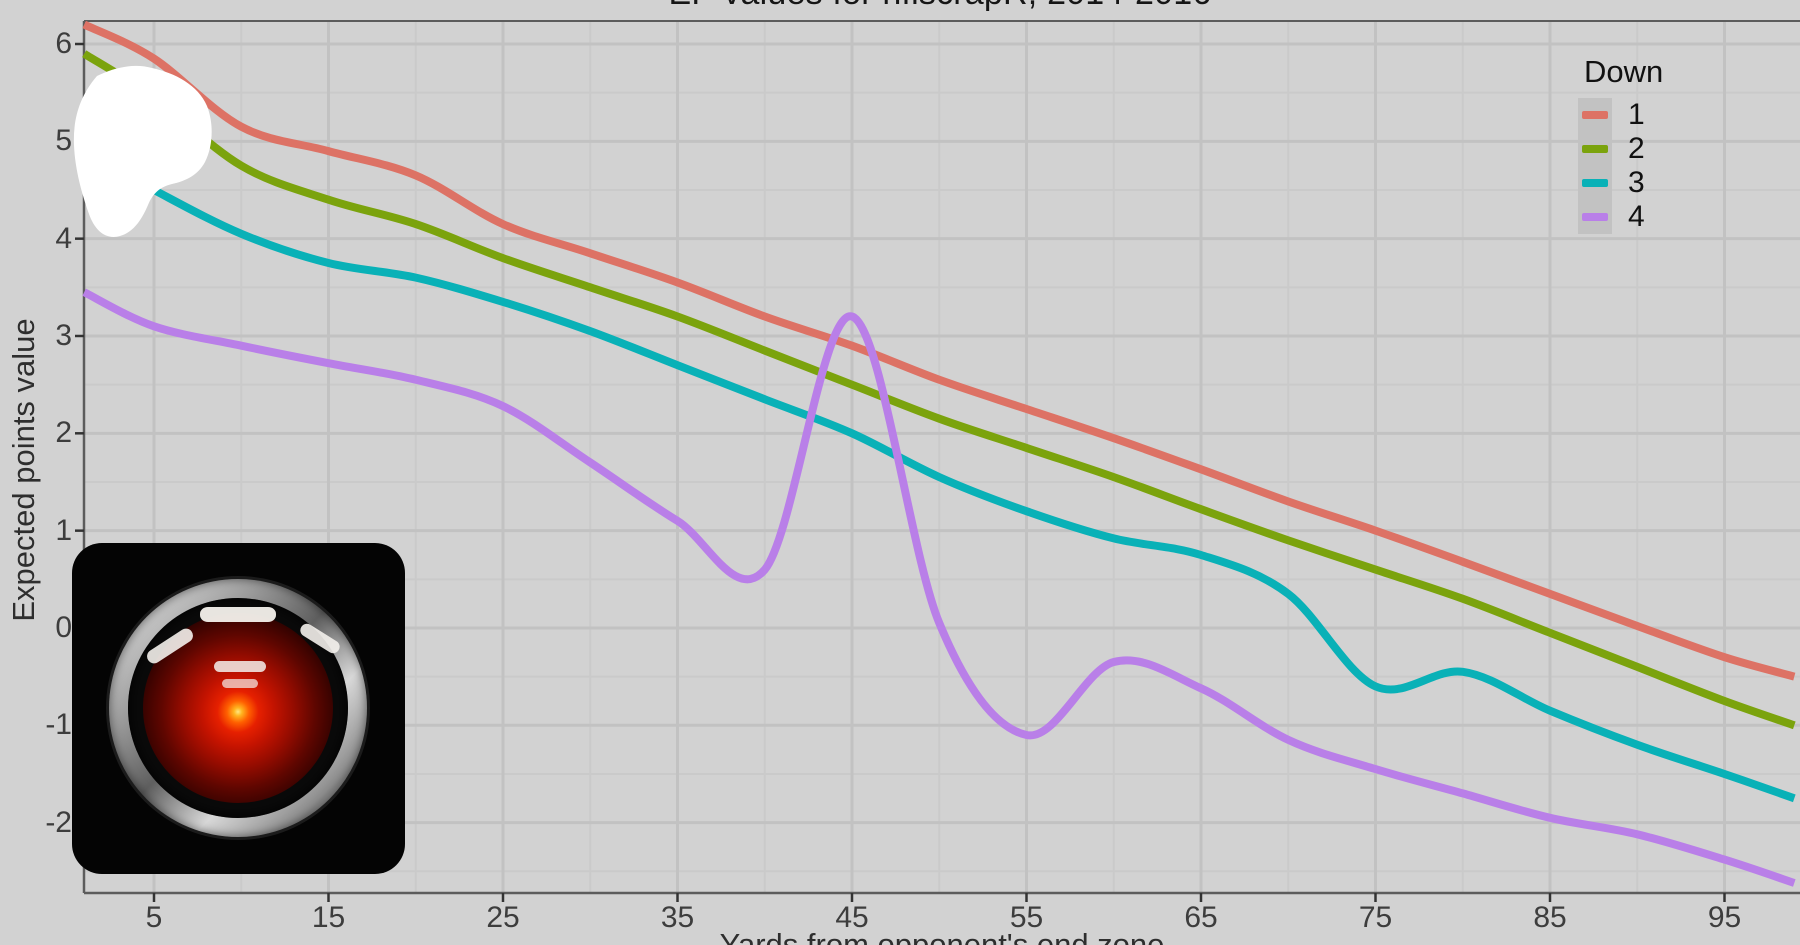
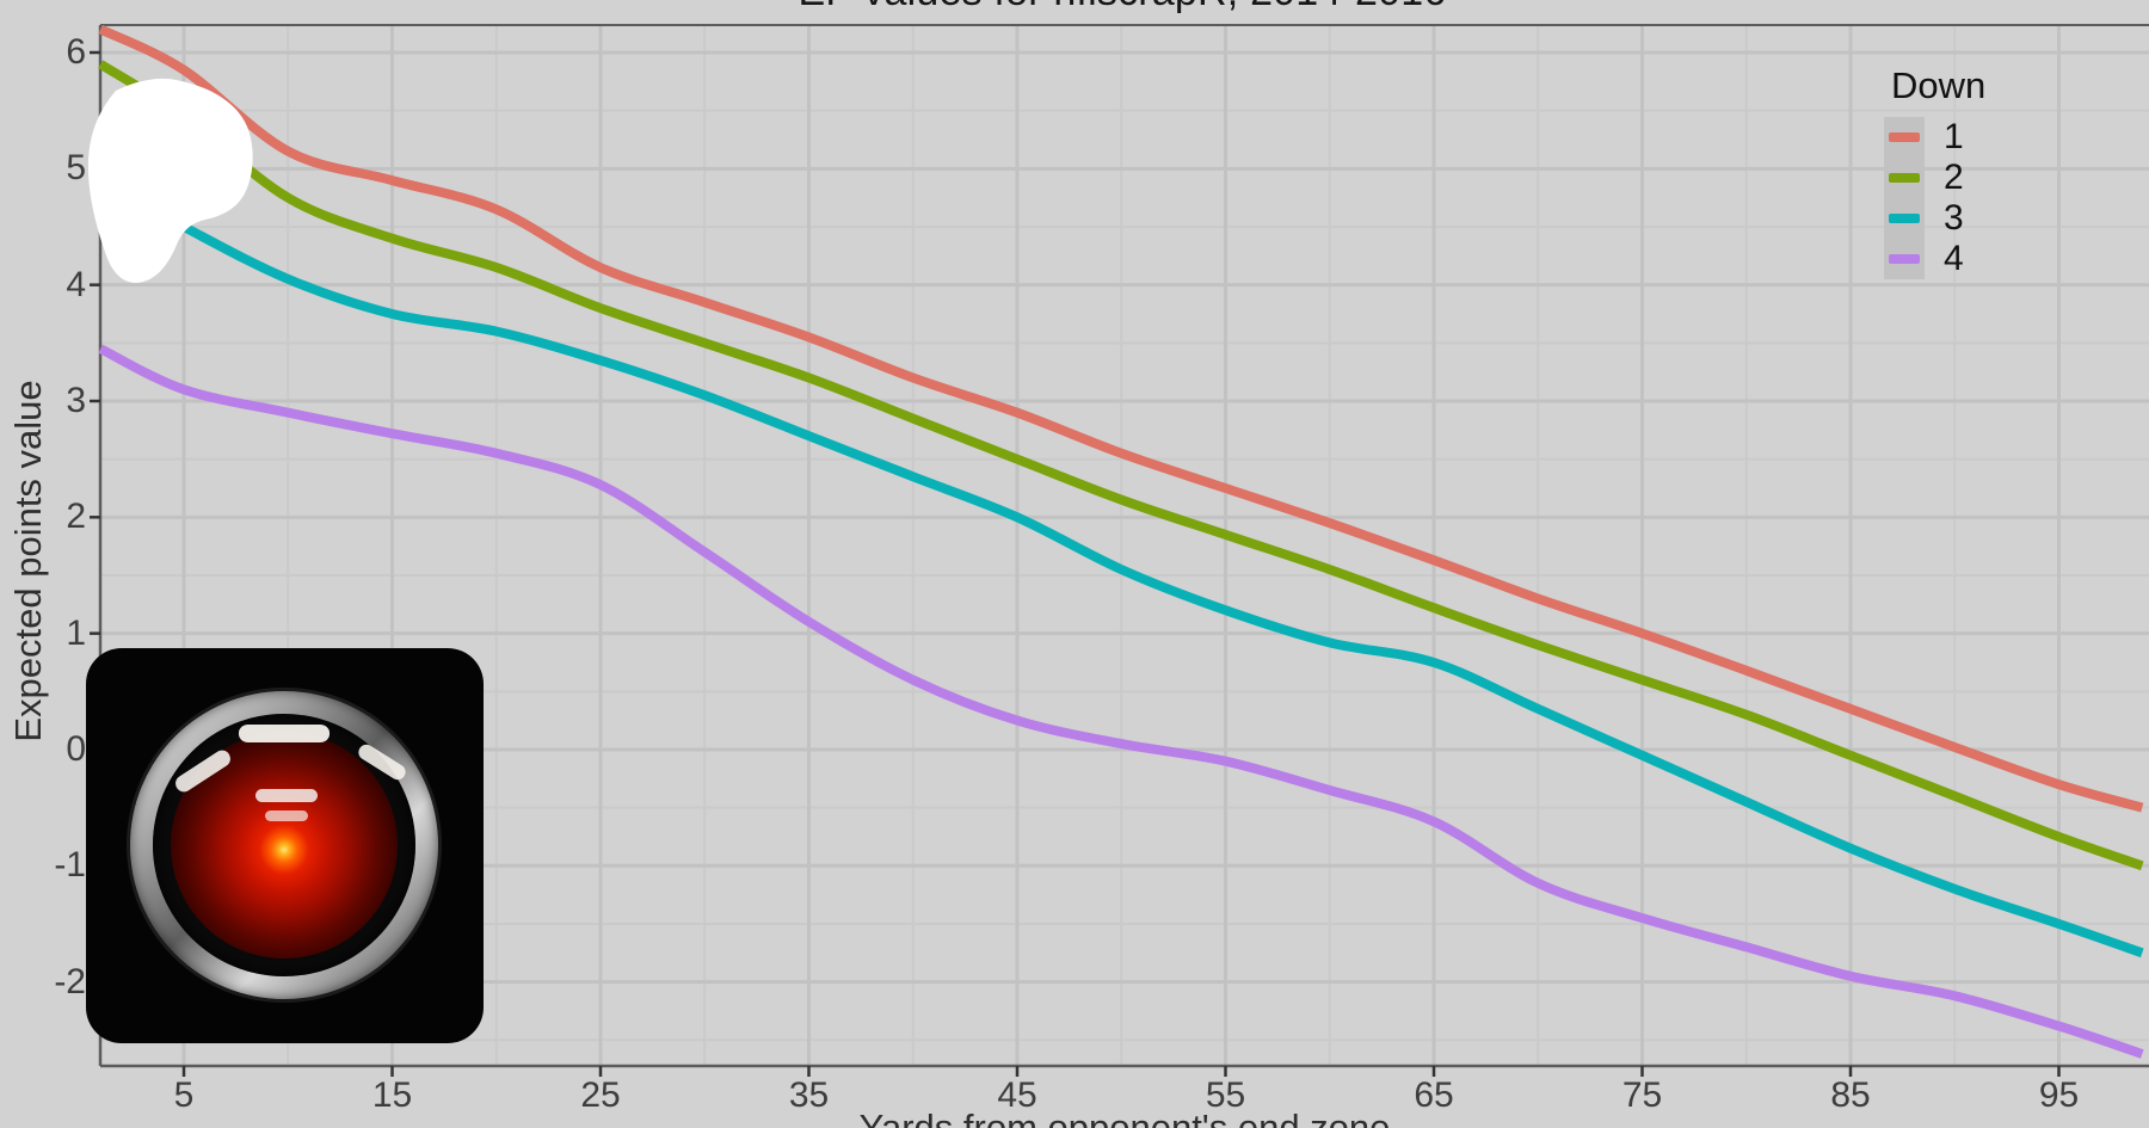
4/45: 3.2 -> 0.2
4/55: -1.1 -> -0.1
3/75: -0.6 -> -0.1
